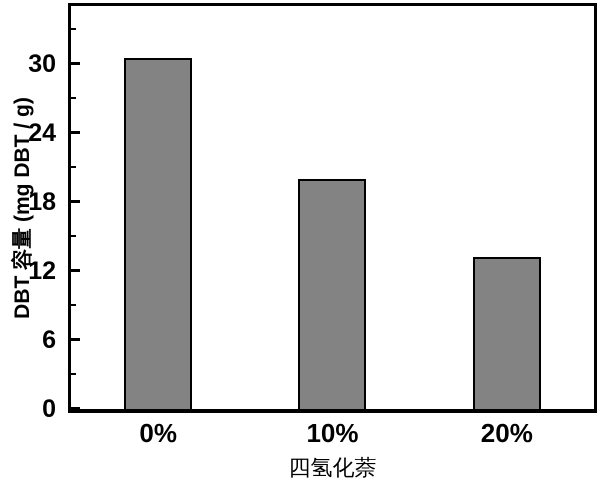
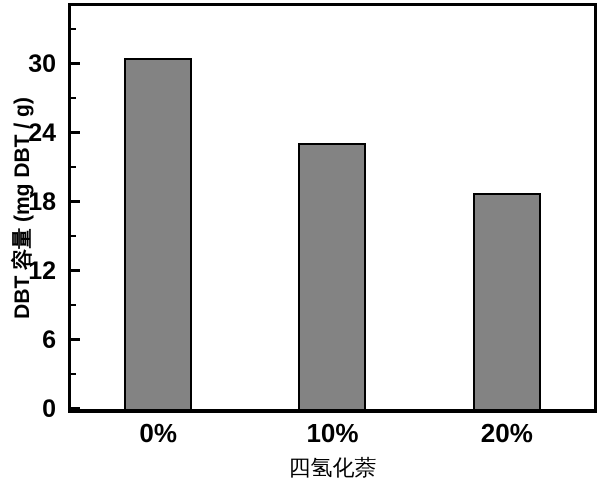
10%: 20.0 -> 23.1
20%: 13.2 -> 18.8
